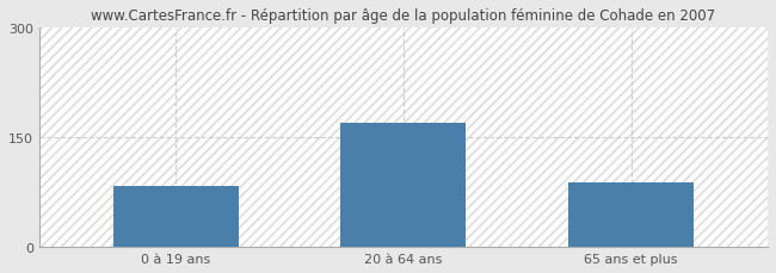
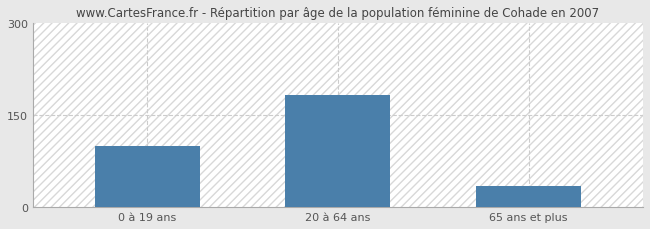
0 à 19 ans: 84 -> 100
20 à 64 ans: 170 -> 183
65 ans et plus: 88 -> 35
